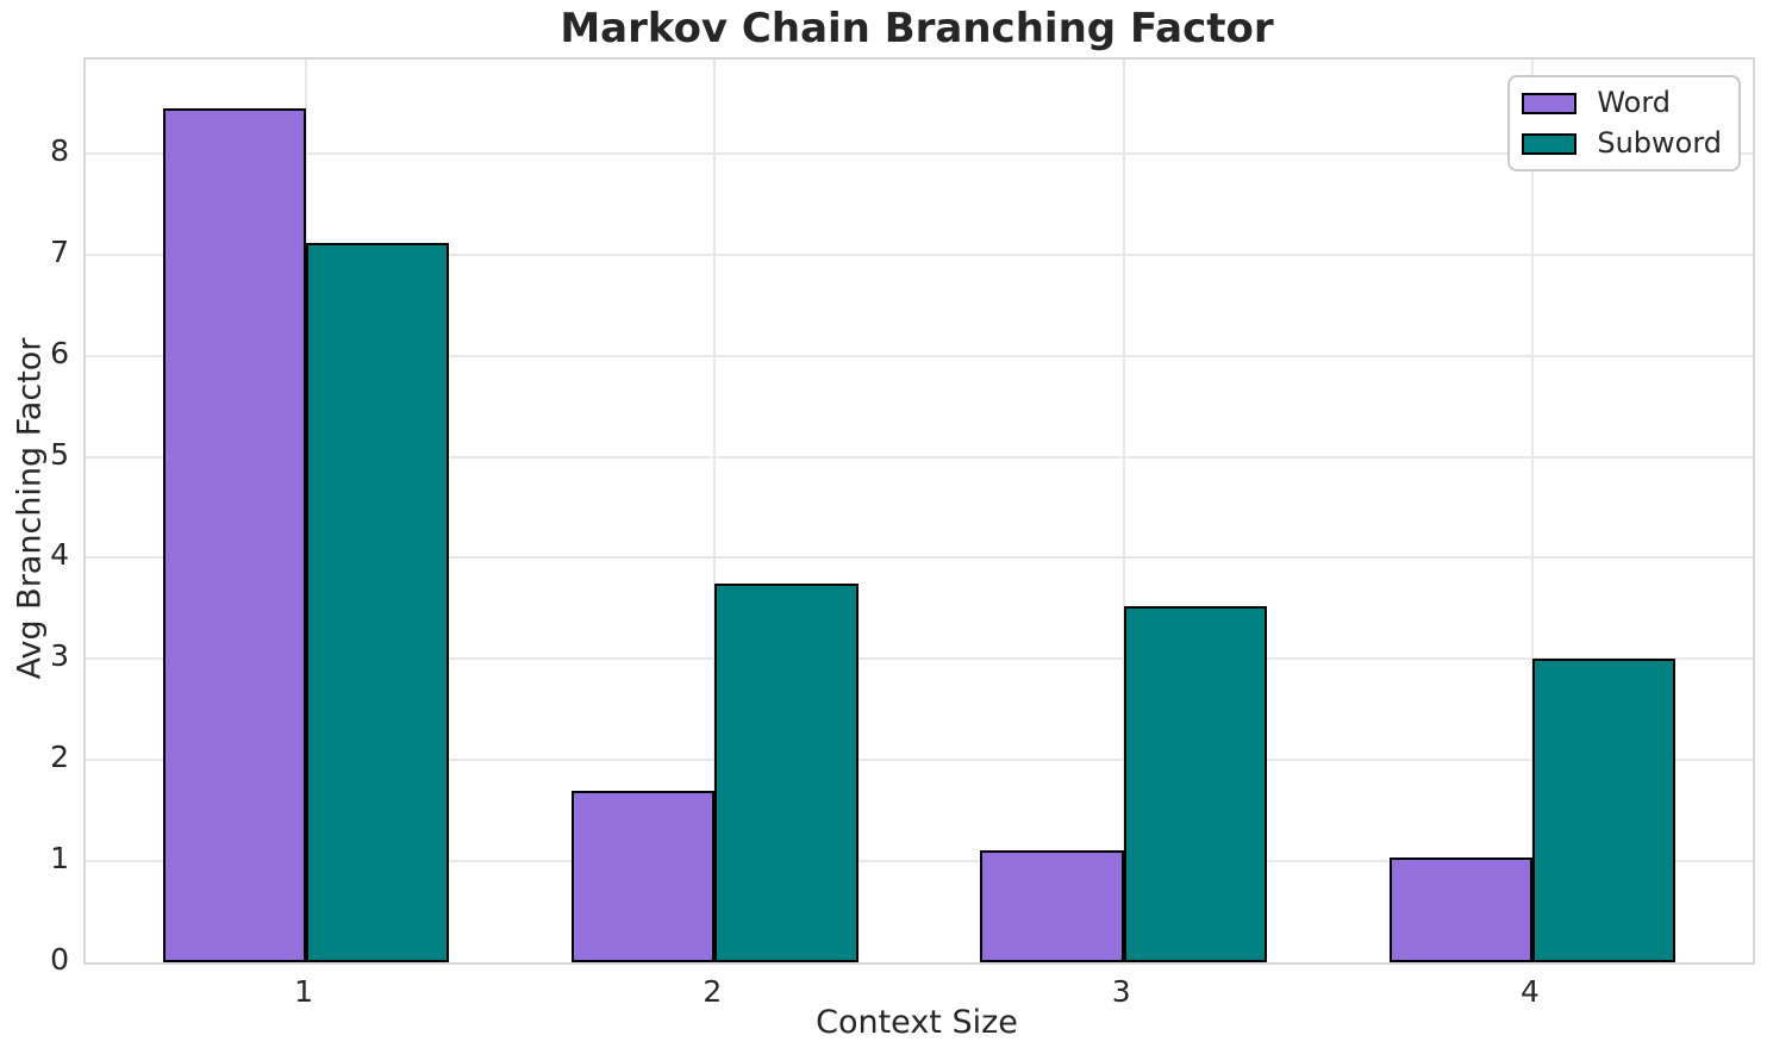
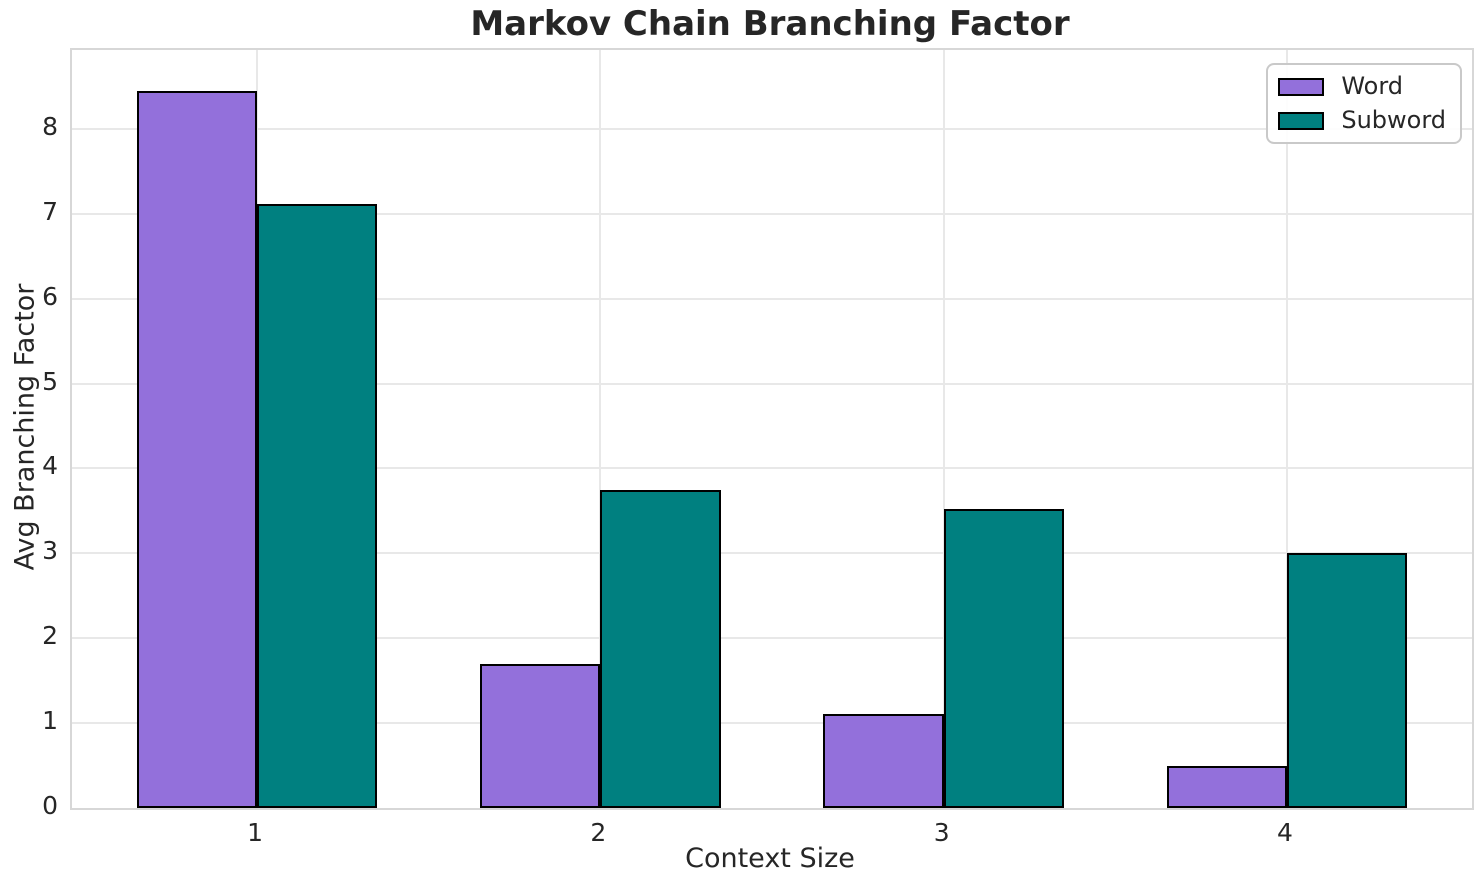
Word/4: 1.0 -> 0.5
